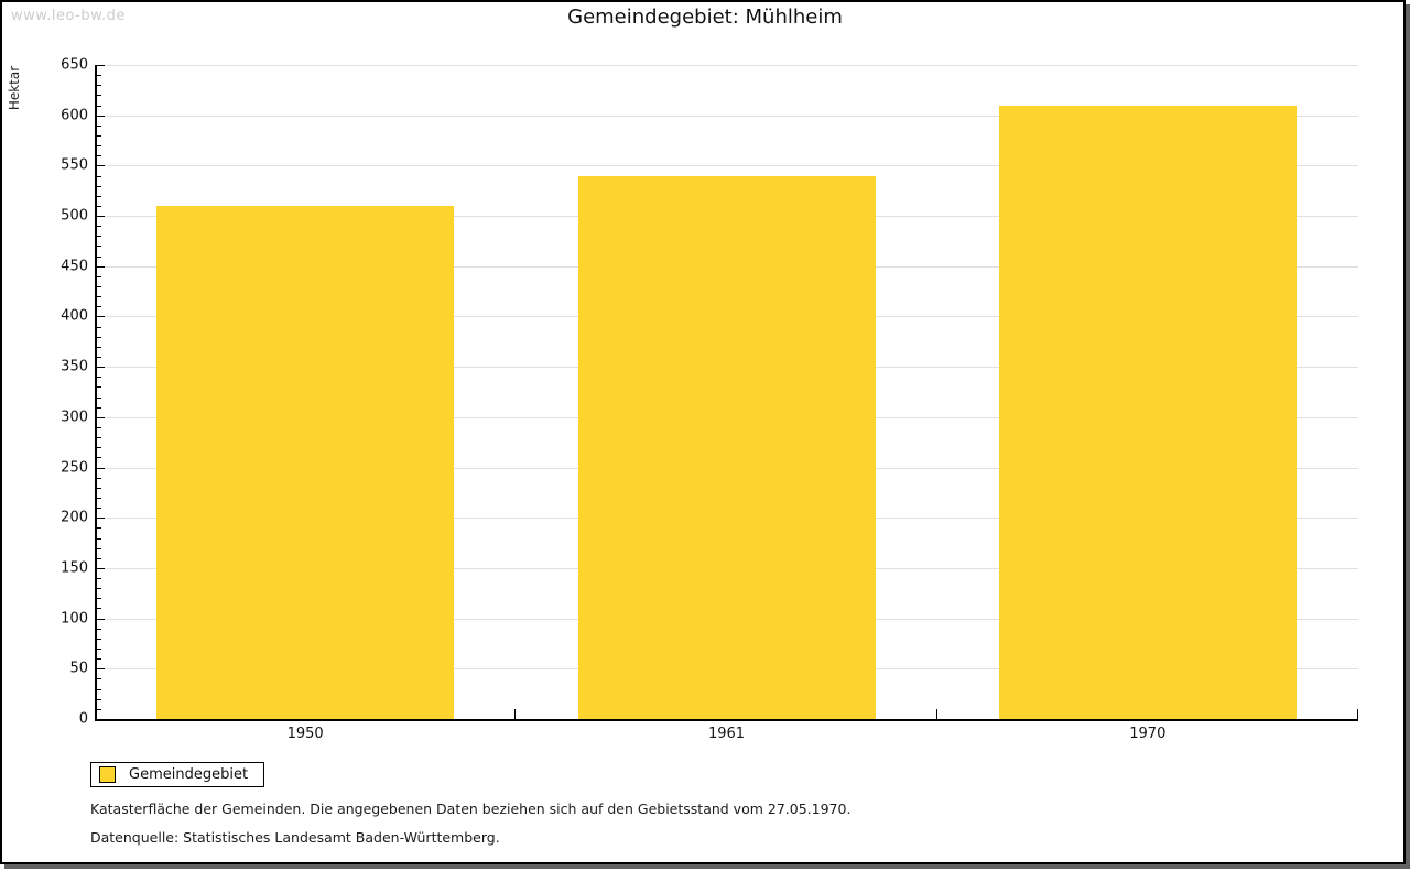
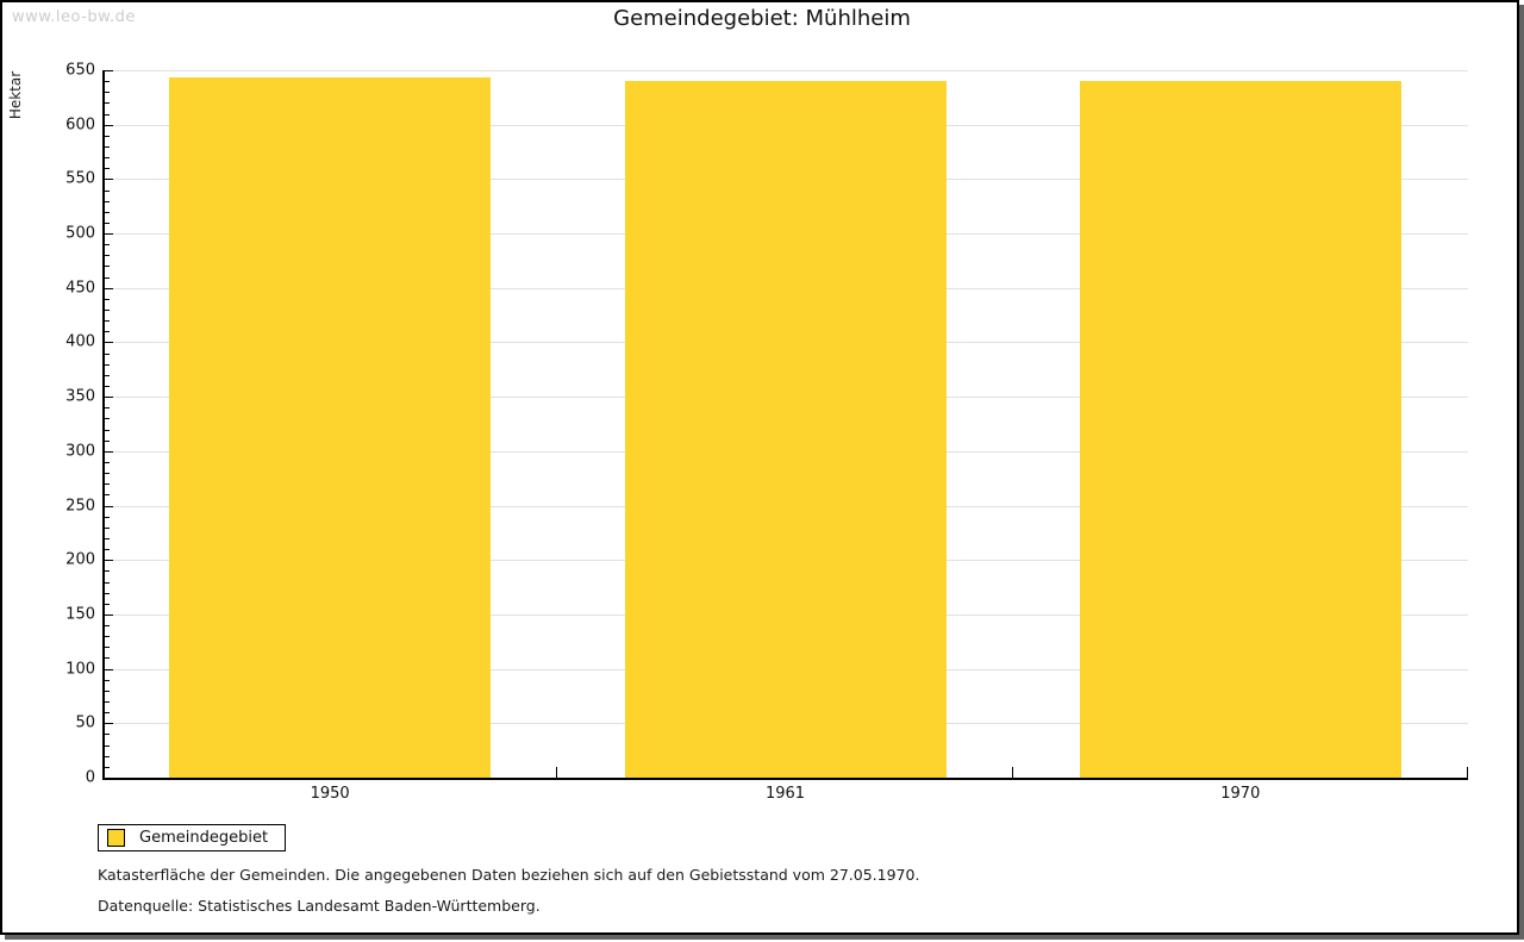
1950: 510 -> 640
1961: 540 -> 640
1970: 610 -> 640
